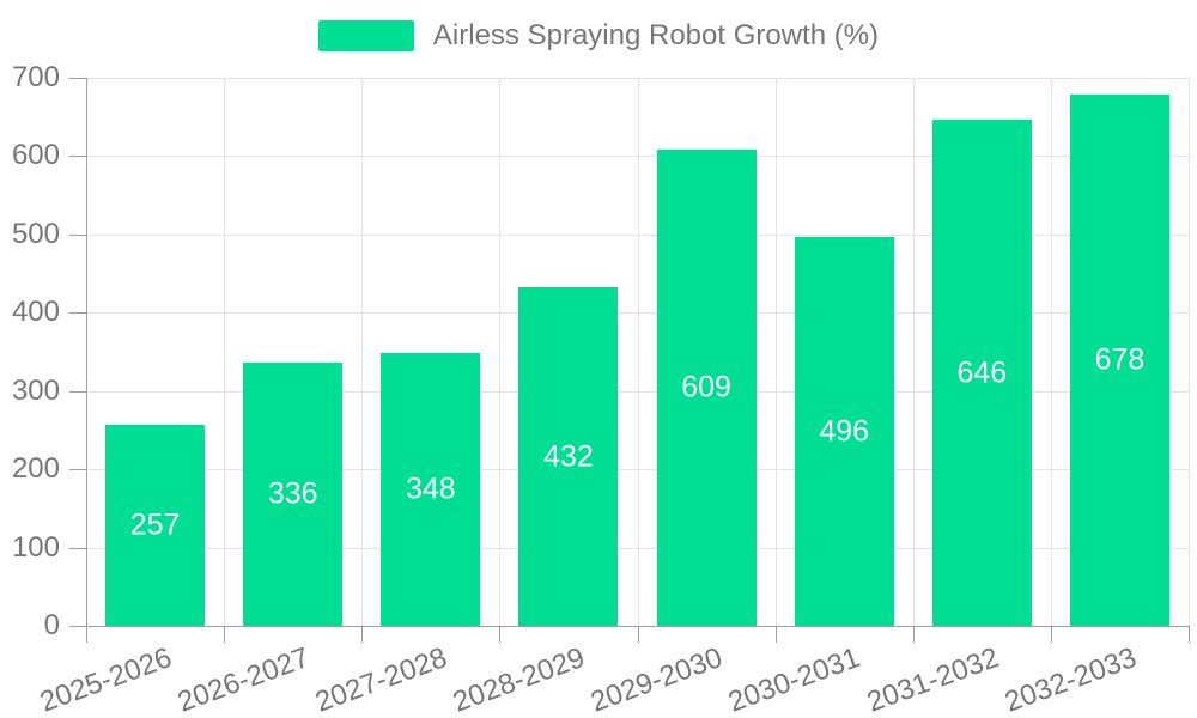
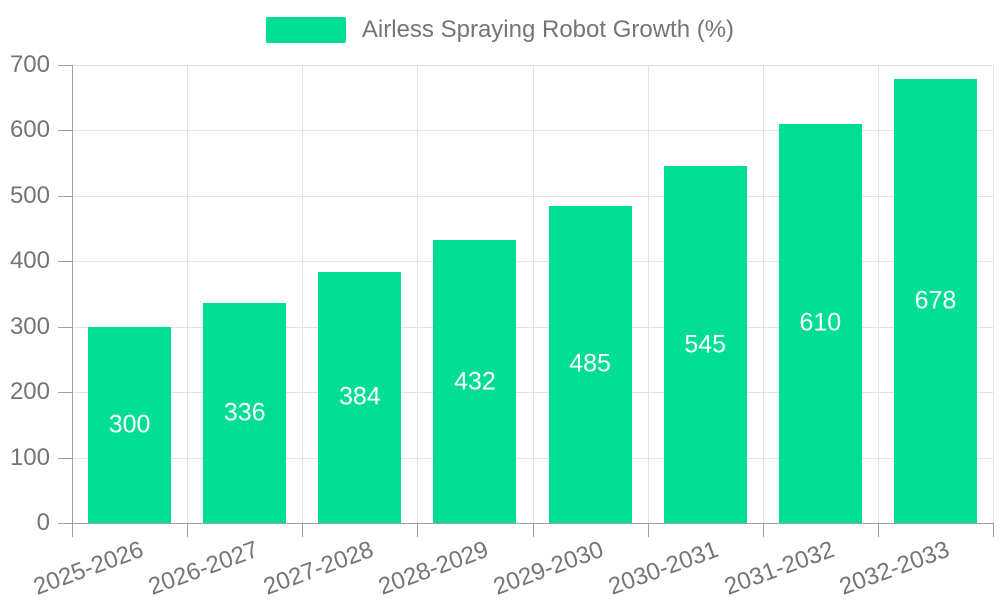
2025-2026: 257 -> 300
2027-2028: 348 -> 384
2029-2030: 609 -> 485
2030-2031: 496 -> 545
2031-2032: 646 -> 610
